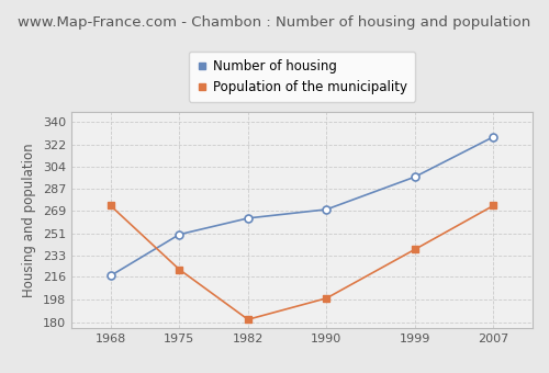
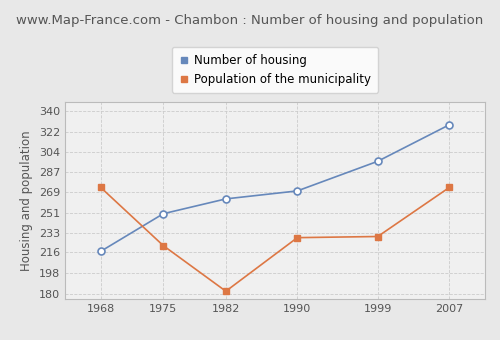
Population of the municipality/1990: 199 -> 229
Population of the municipality/1999: 238 -> 230
